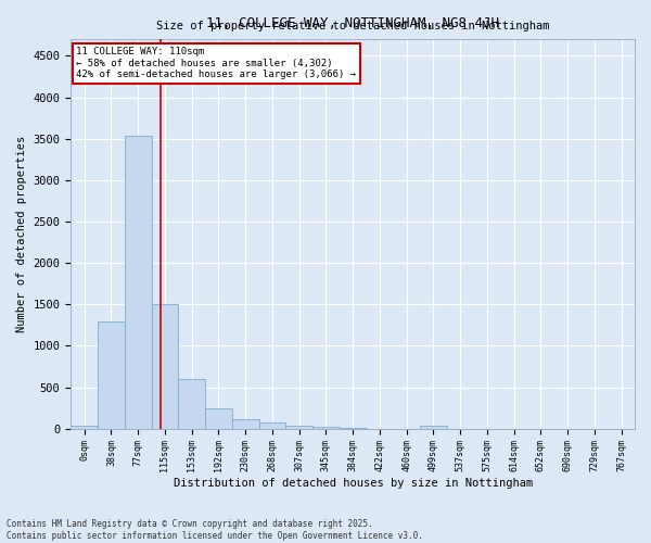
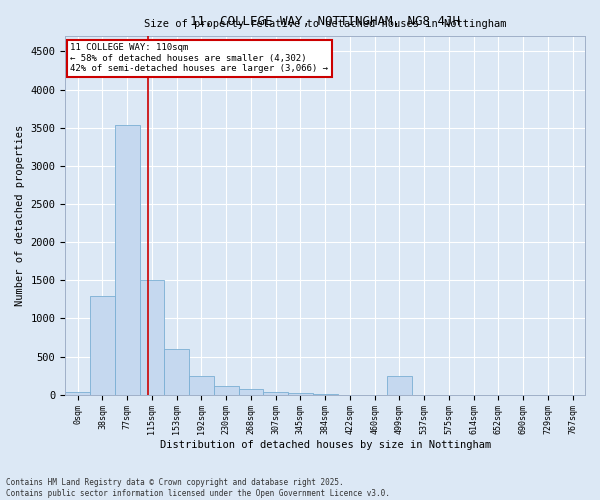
499sqm: 40 -> 240
